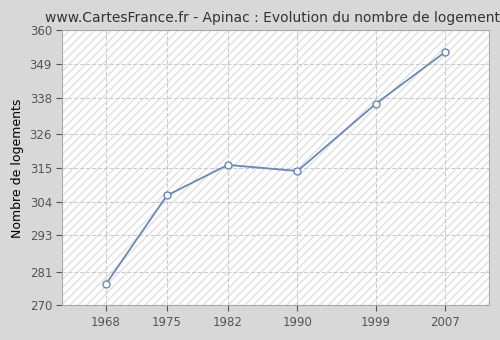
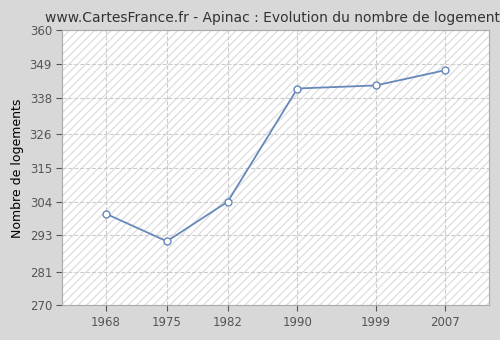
1968: 277 -> 300
1975: 306 -> 291
1982: 316 -> 304
1990: 314 -> 341
1999: 336 -> 342
2007: 353 -> 347
